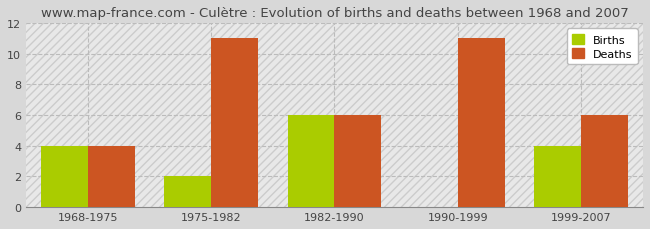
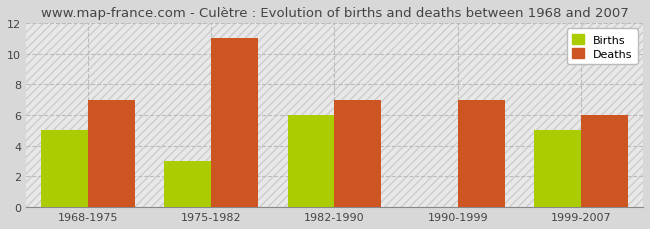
Births/1968-1975: 4 -> 5
Deaths/1968-1975: 4 -> 7
Births/1975-1982: 2 -> 3
Deaths/1982-1990: 6 -> 7
Deaths/1990-1999: 11 -> 7
Births/1999-2007: 4 -> 5
